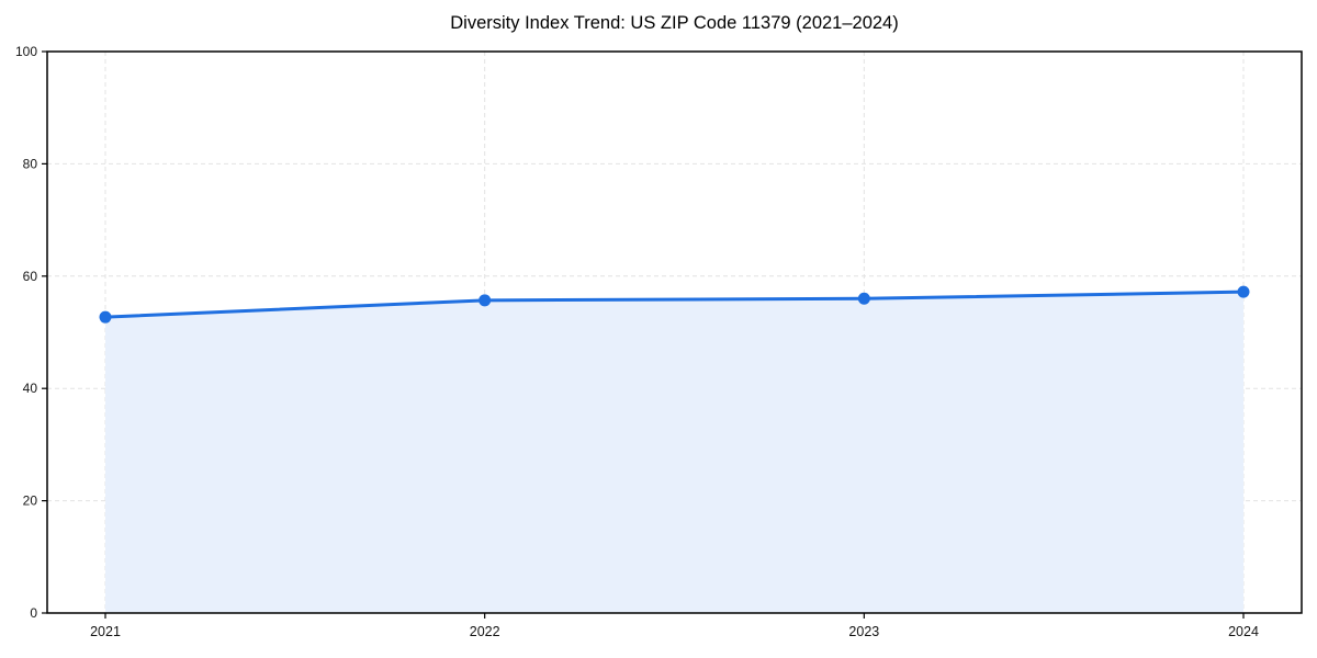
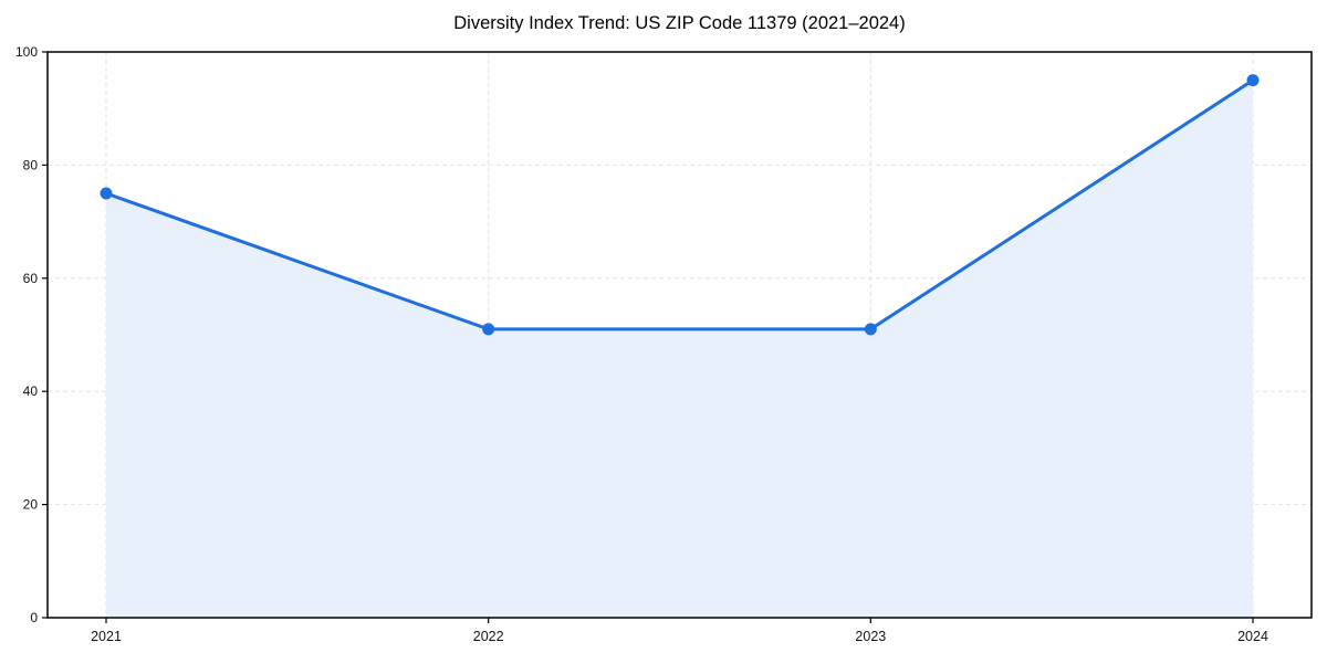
2021: 53 -> 75
2022: 56 -> 51
2023: 56 -> 51
2024: 57 -> 95
